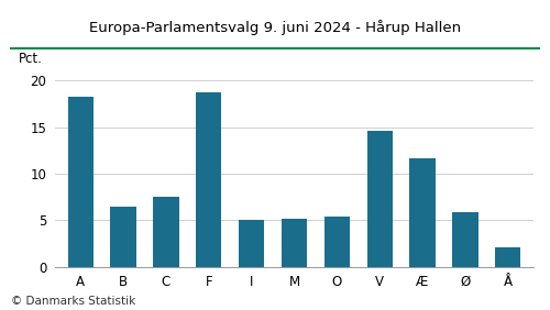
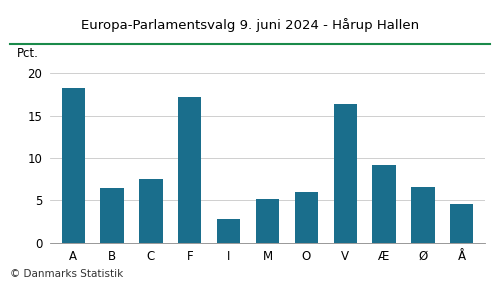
F: 18.7 -> 17.2
I: 5.0 -> 2.8
O: 5.4 -> 6.0
V: 14.6 -> 16.4
Æ: 11.6 -> 9.2
Ø: 5.9 -> 6.6
Å: 2.1 -> 4.6
